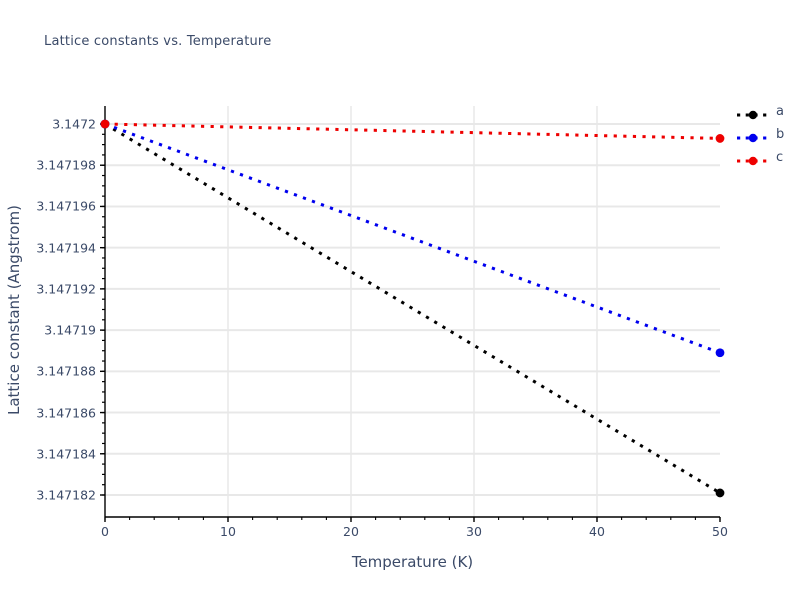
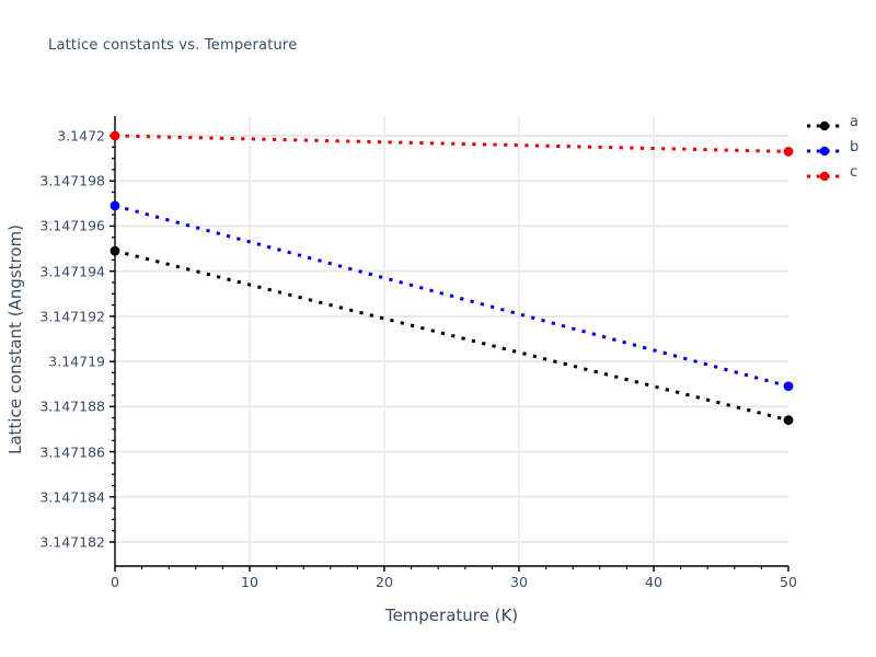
a/0: 3.1472000 -> 3.1471949
b/0: 3.1472000 -> 3.1471969
a/50: 3.1471821 -> 3.1471874
